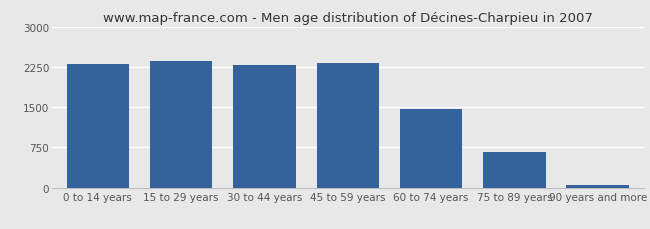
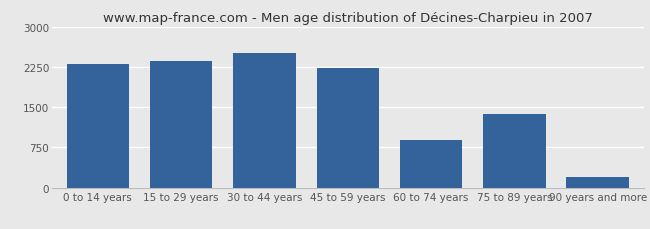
30 to 44 years: 2280 -> 2500
45 to 59 years: 2320 -> 2220
60 to 74 years: 1470 -> 880
75 to 89 years: 670 -> 1380
90 years and more: 60 -> 200
